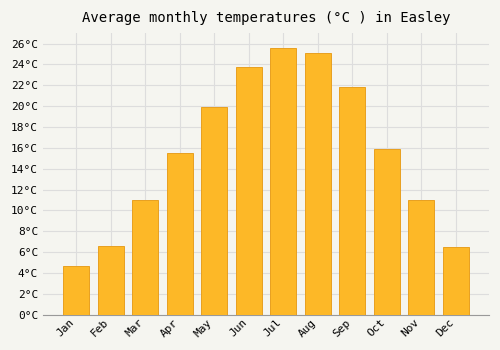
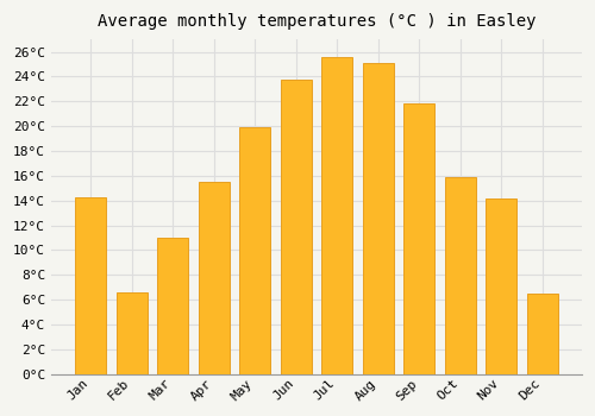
Jan: 4.7°C -> 14.3°C
Nov: 11.0°C -> 14.2°C
